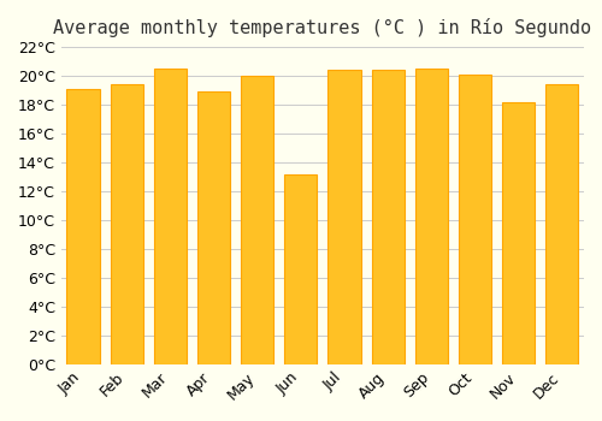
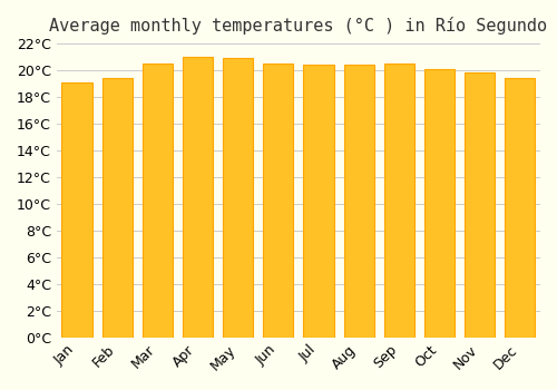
Apr: 18.9°C -> 21.0°C
May: 20.0°C -> 20.9°C
Jun: 13.2°C -> 20.5°C
Nov: 18.2°C -> 19.8°C
